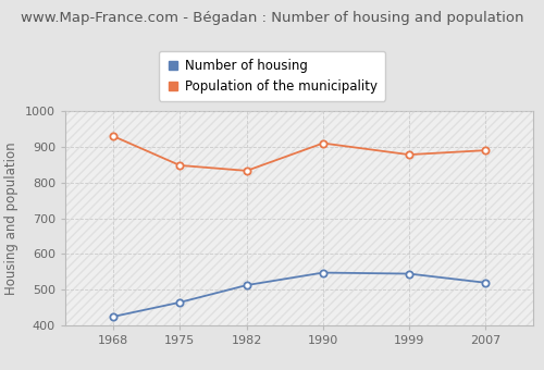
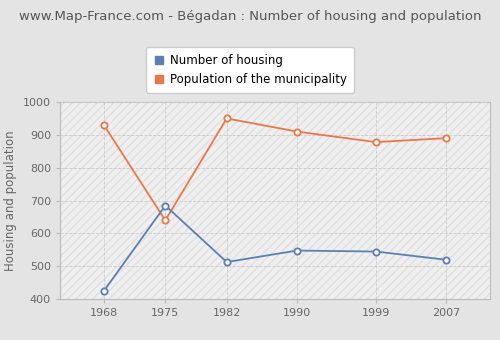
Number of housing/1975: 465 -> 685
Population of the municipality/1975: 848 -> 640
Population of the municipality/1982: 833 -> 950
